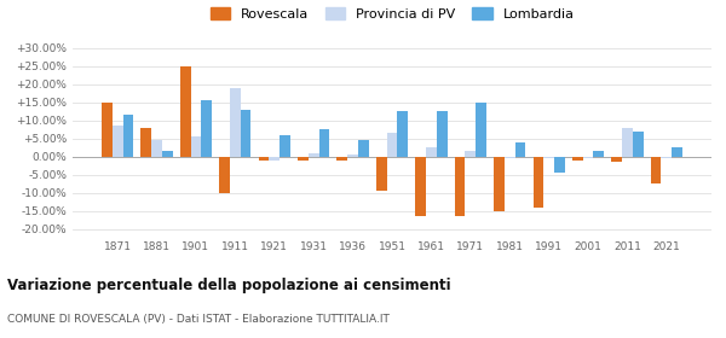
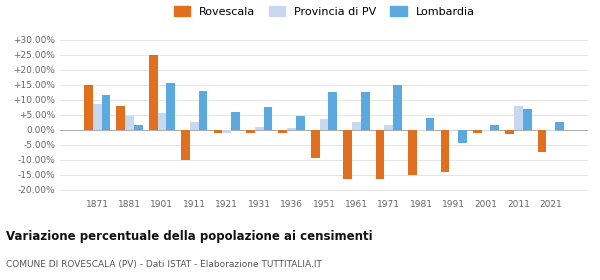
Provincia di PV/1911: 19.0% -> 2.5%
Provincia di PV/1951: 6.5% -> 3.5%
